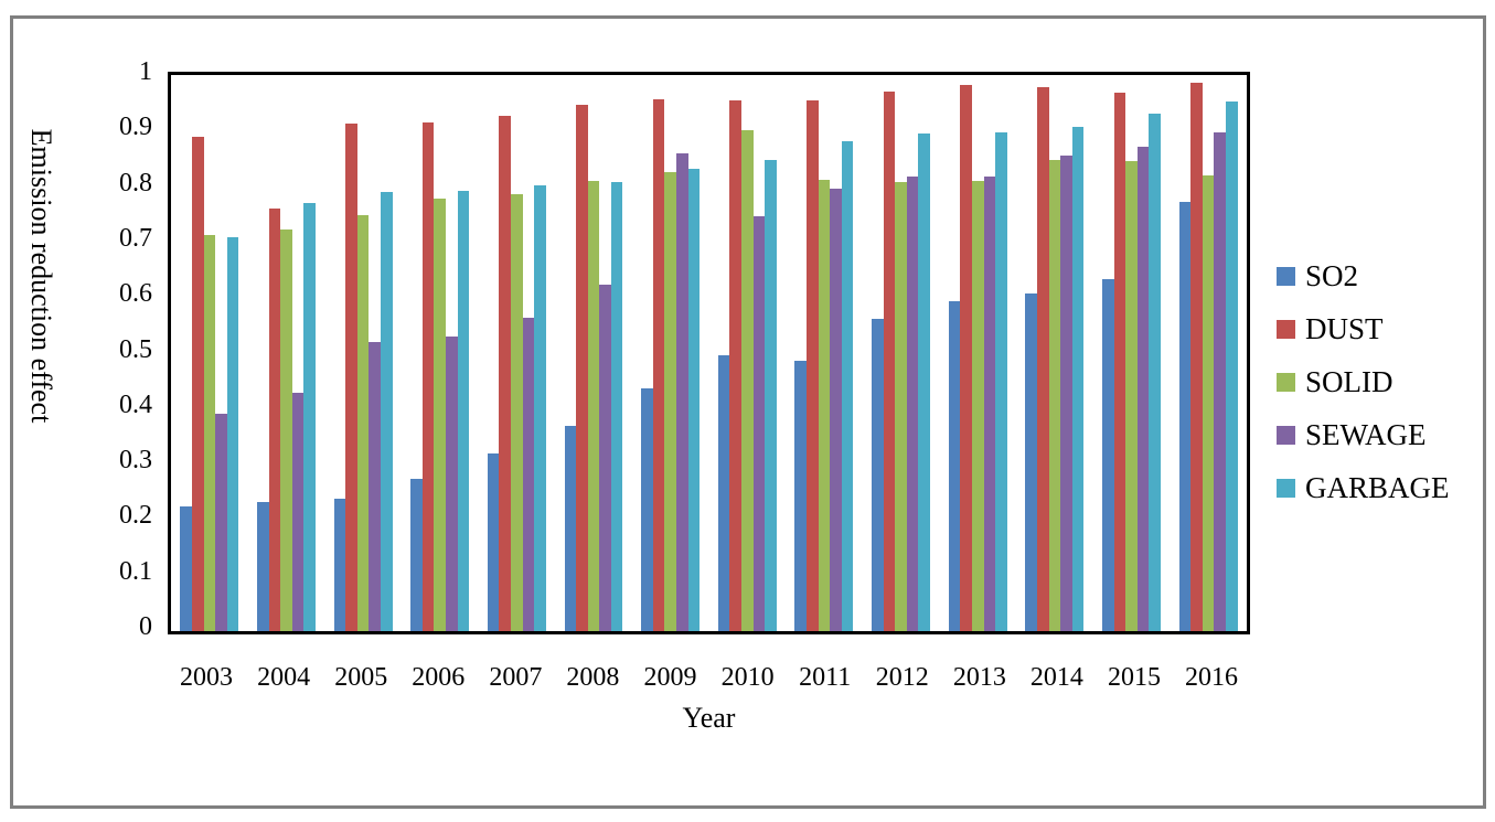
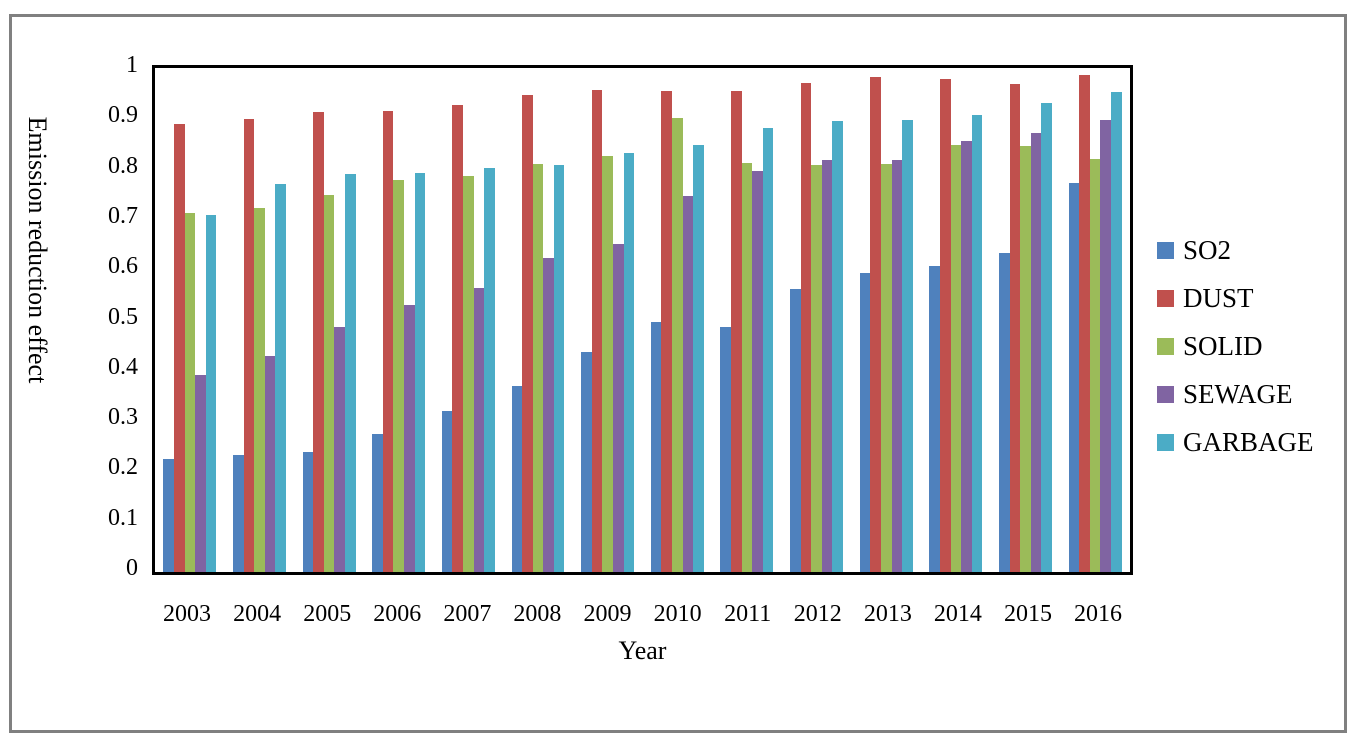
DUST/2004: 0.76 -> 0.90
SEWAGE/2005: 0.52 -> 0.49
SEWAGE/2009: 0.86 -> 0.65
